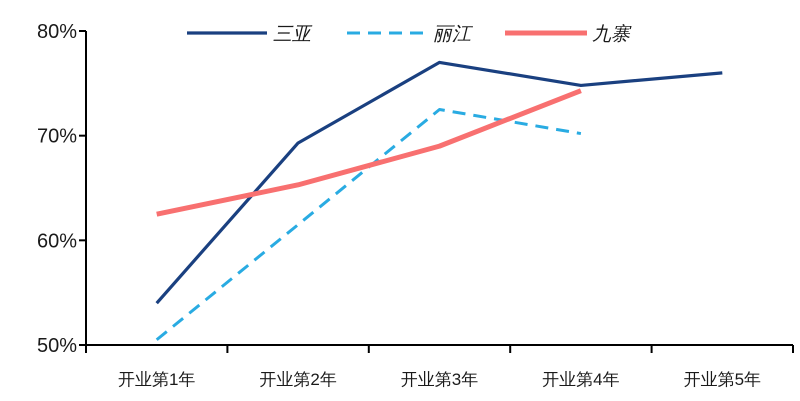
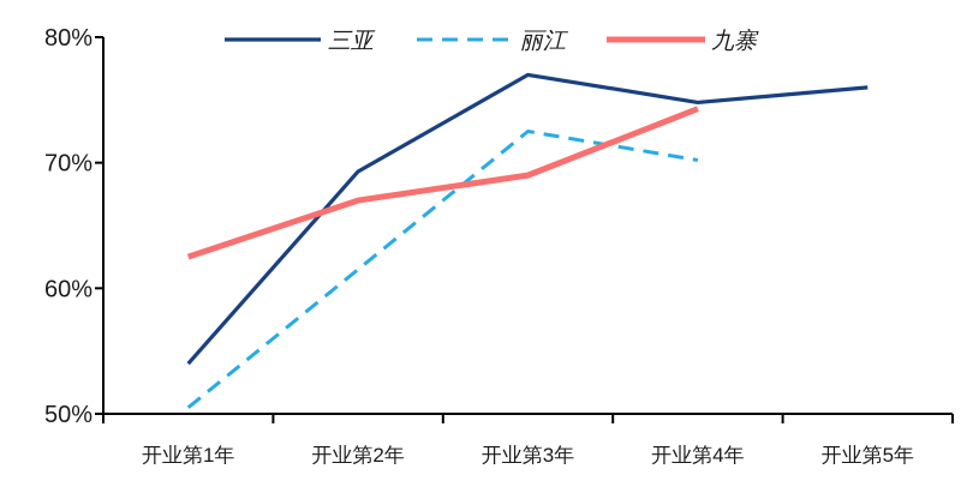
九寨/开业第2年: 65.3% -> 67.0%
